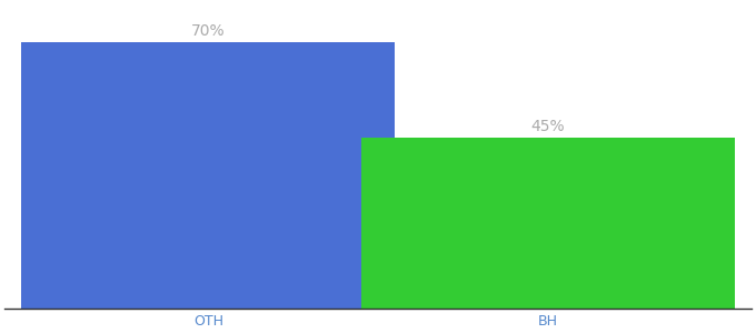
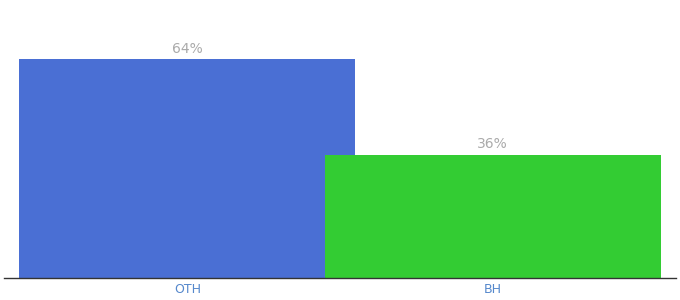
OTH: 70% -> 64%
BH: 45% -> 36%
